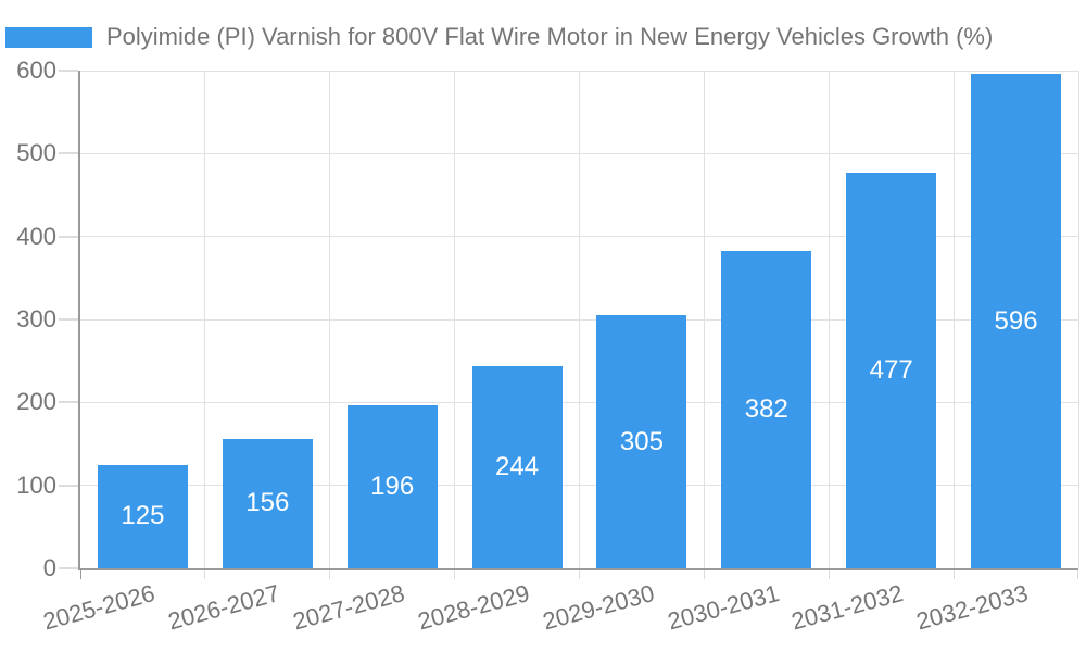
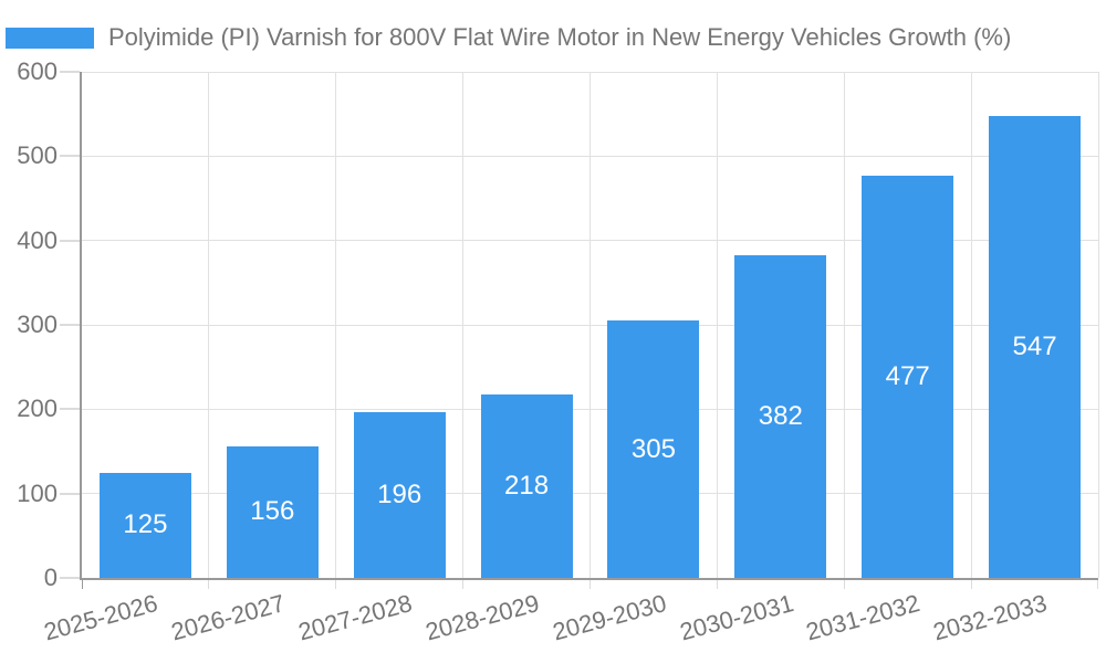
2028-2029: 244 -> 218
2032-2033: 596 -> 547
